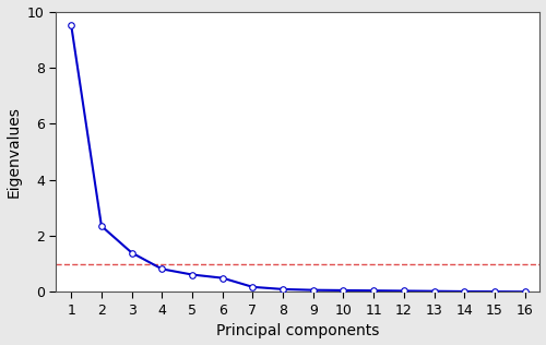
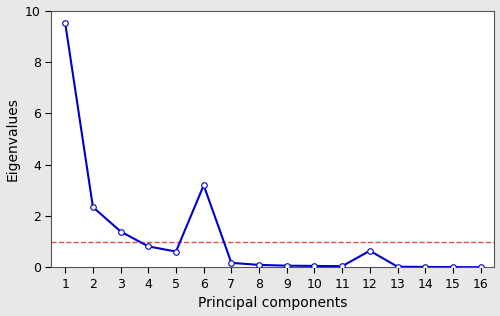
6: 0.50 -> 3.20
12: 0.04 -> 0.65
